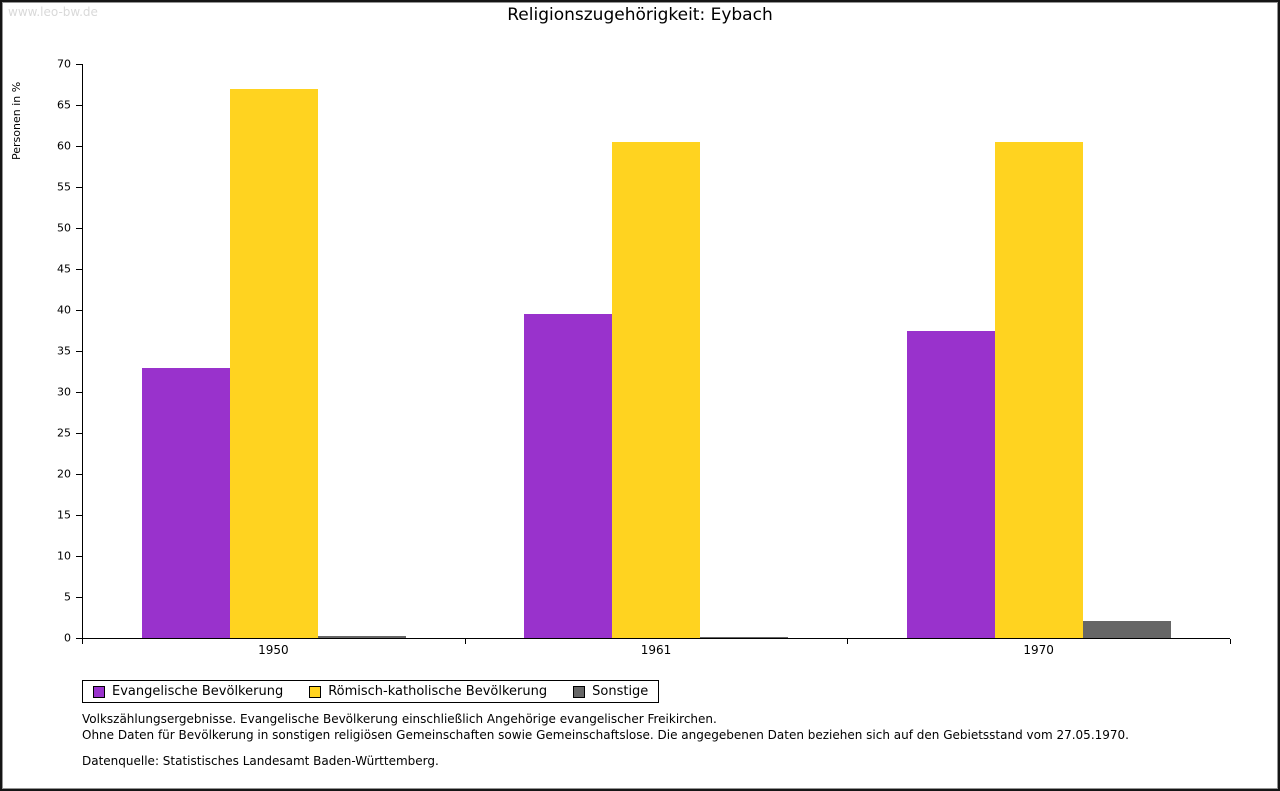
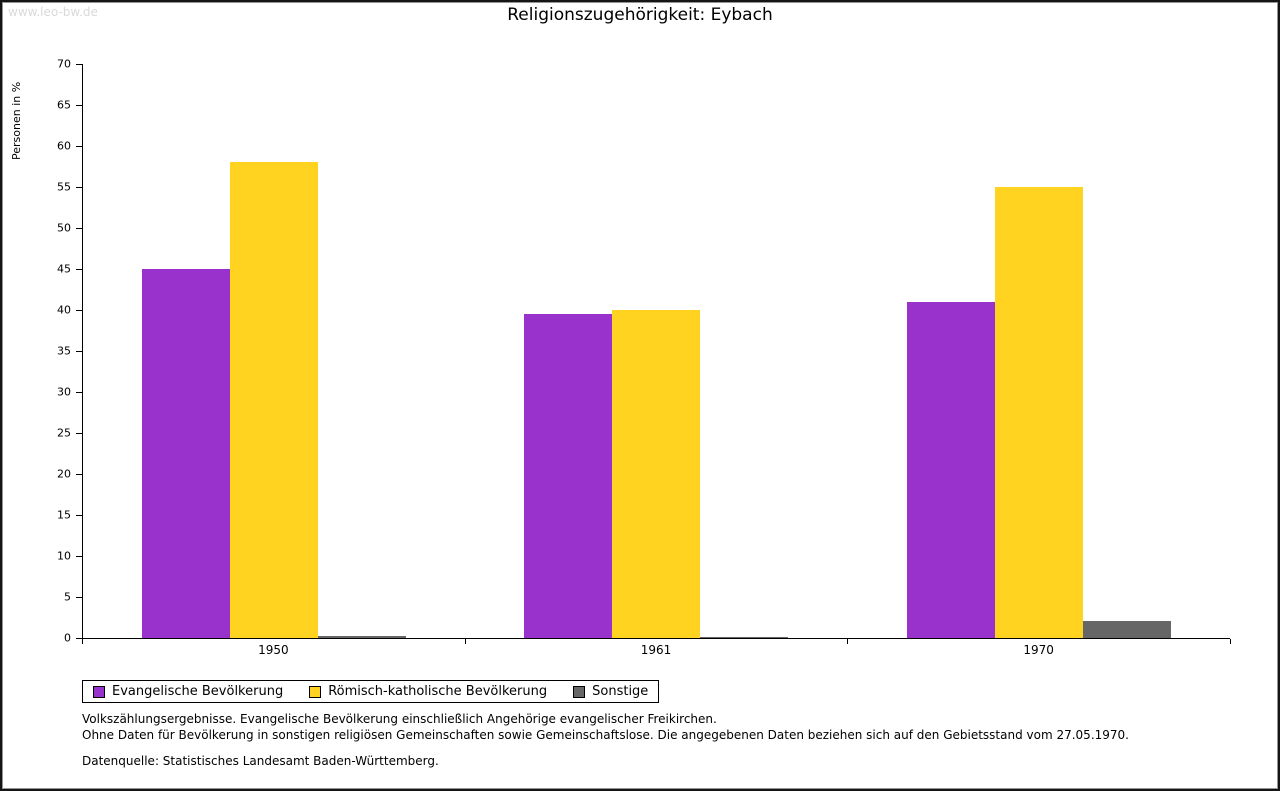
Evangelische Bevölkerung/1950: 33 -> 45
Römisch-katholische Bevölkerung/1950: 67 -> 58
Römisch-katholische Bevölkerung/1961: 60 -> 40
Evangelische Bevölkerung/1970: 37 -> 41
Römisch-katholische Bevölkerung/1970: 60 -> 55
